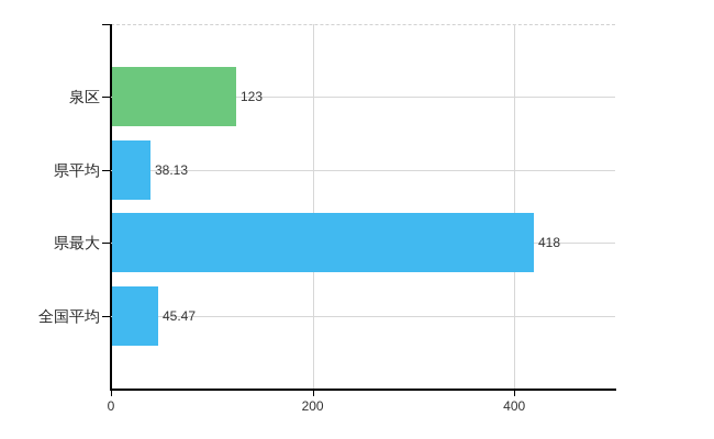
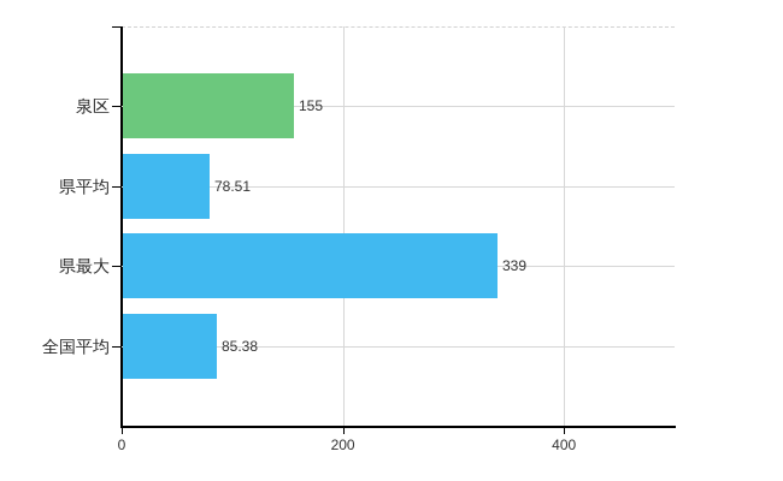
泉区: 123 -> 155
県平均: 38.13 -> 78.51
県最大: 418 -> 339
全国平均: 45.47 -> 85.38
